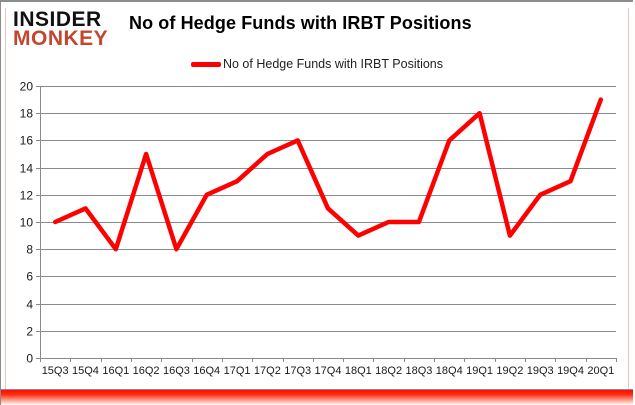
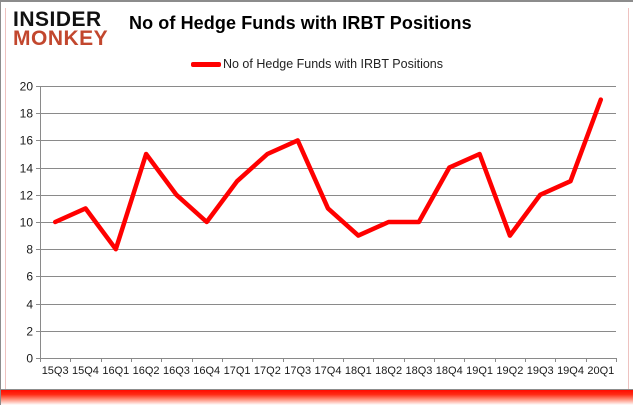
16Q3: 8 -> 12
16Q4: 12 -> 10
18Q4: 16 -> 14
19Q1: 18 -> 15
